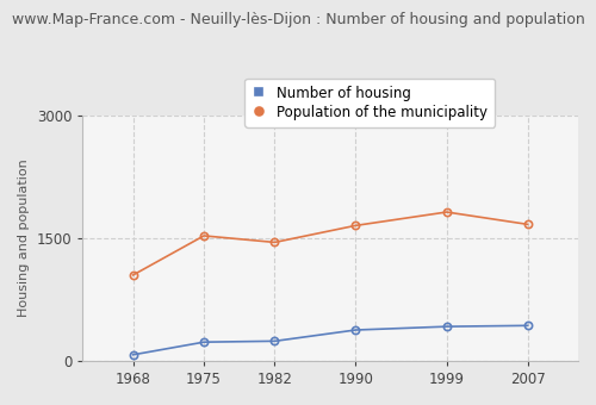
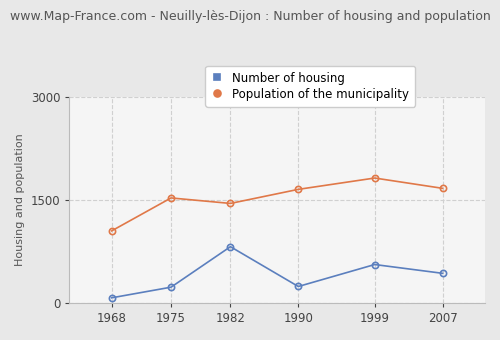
Number of housing/1982: 240 -> 820
Number of housing/1990: 380 -> 240
Number of housing/1999: 420 -> 560
